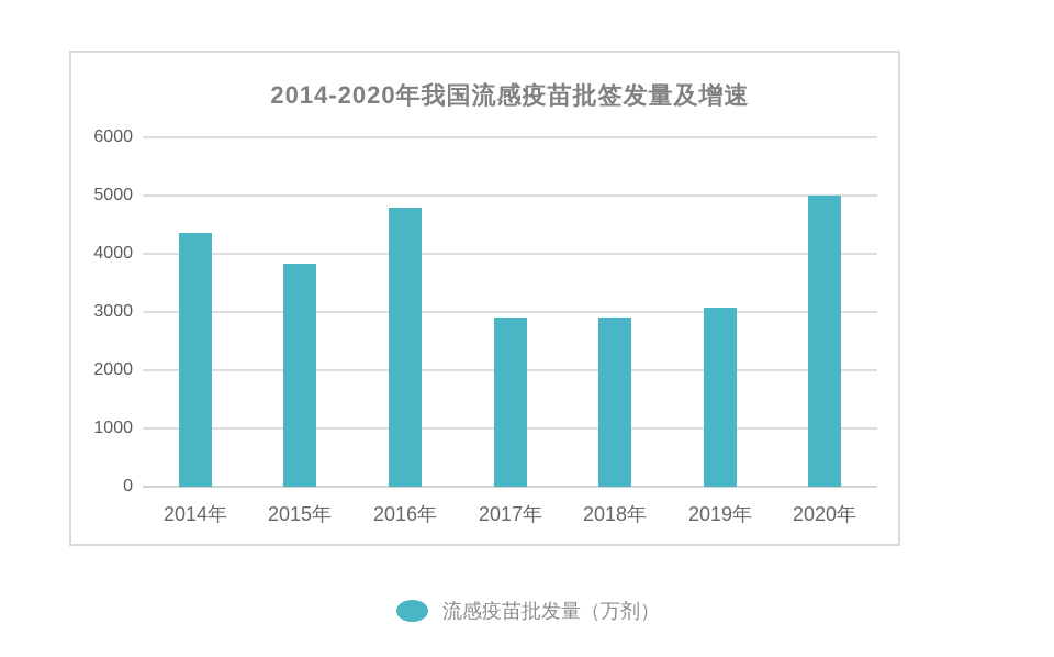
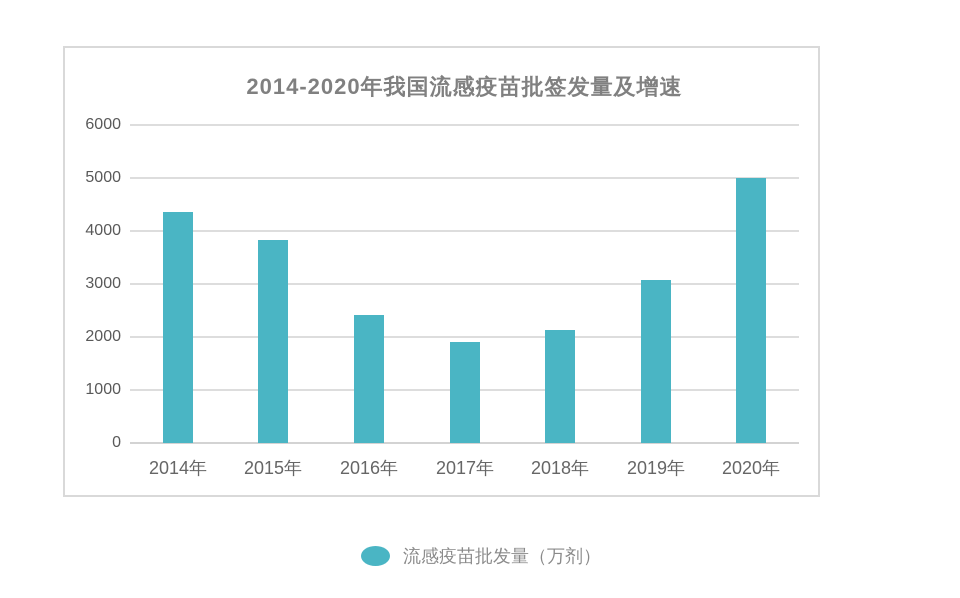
2016年: 4800 -> 2400
2017年: 2900 -> 1900
2018年: 2900 -> 2100
